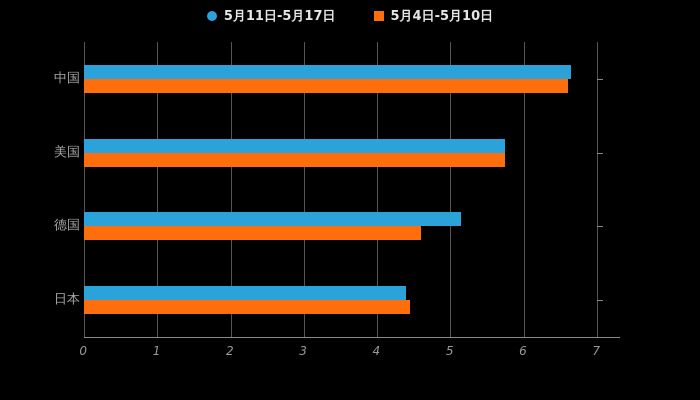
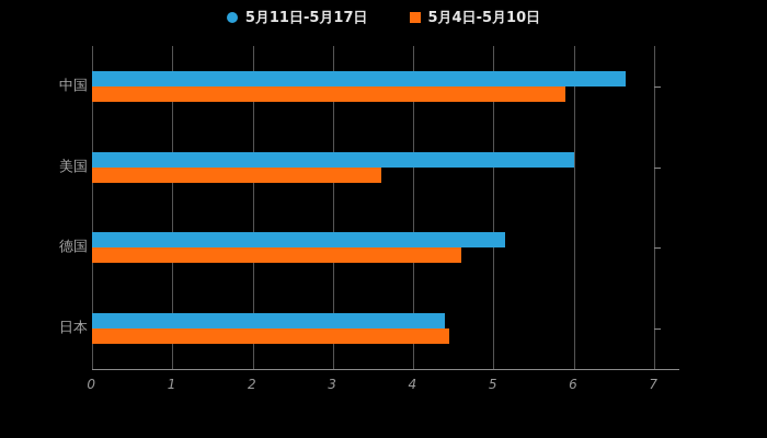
5月4日-5月10日/中国: 6.6 -> 5.9
5月11日-5月17日/美国: 5.8 -> 6.0
5月4日-5月10日/美国: 5.8 -> 3.6
